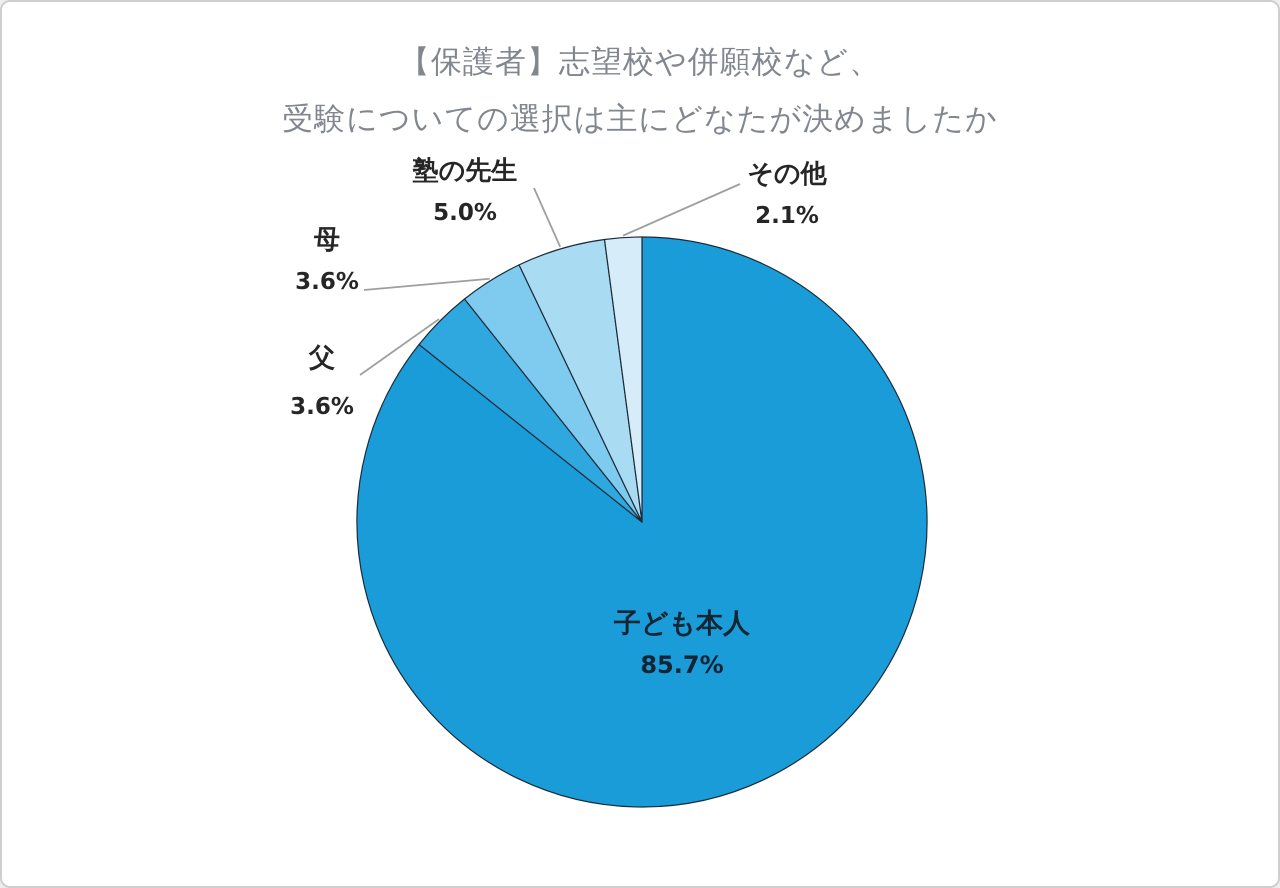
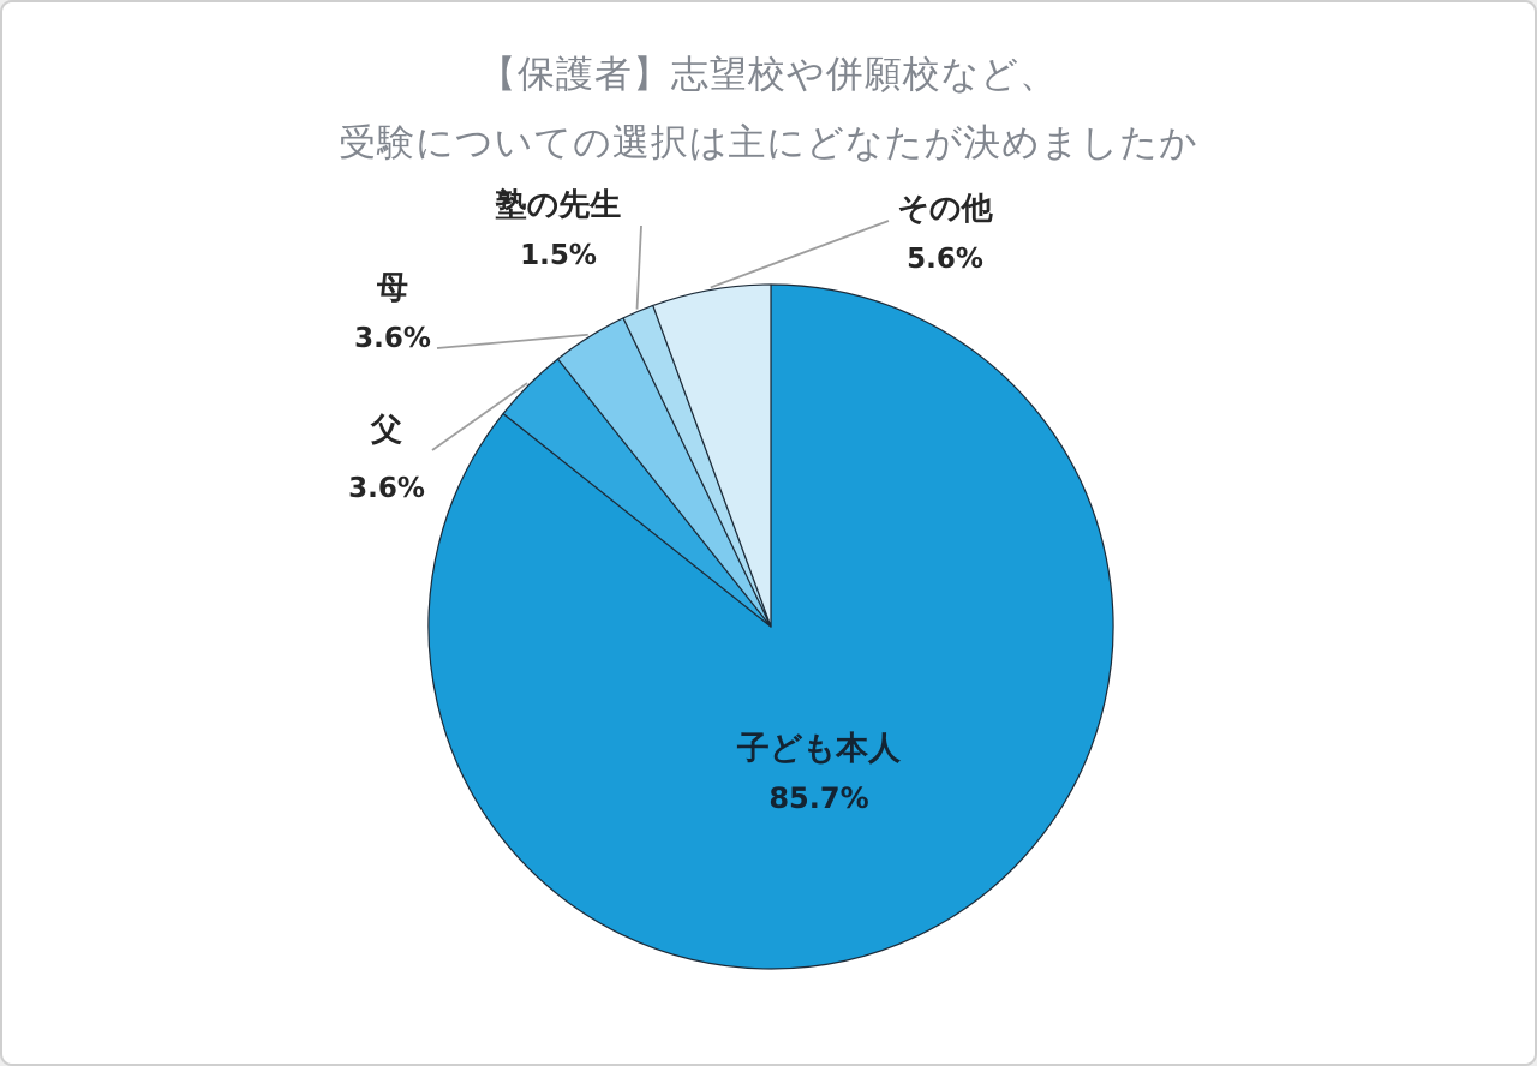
塾の先生: 5.0% -> 1.5%
その他: 2.1% -> 5.6%
